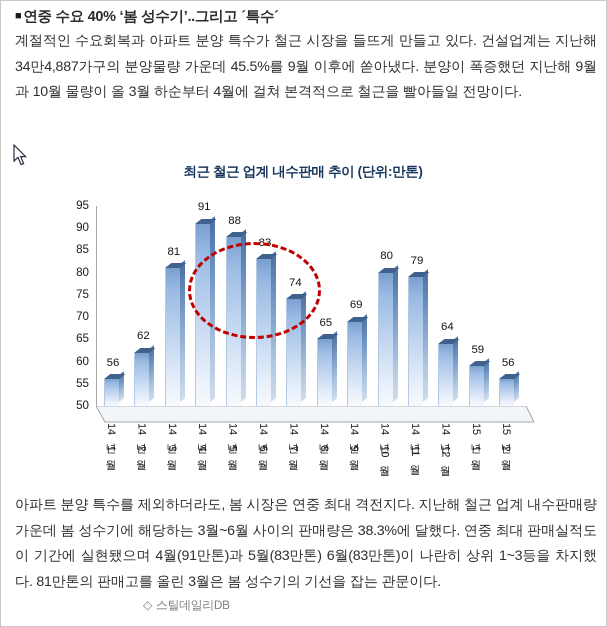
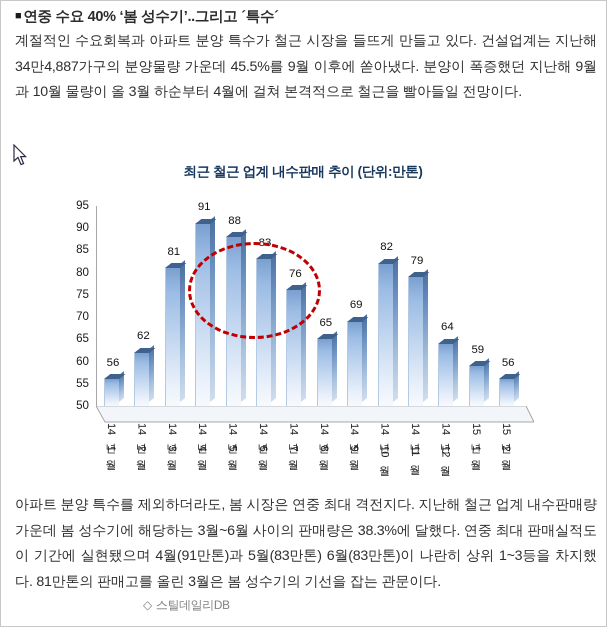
14년7월: 74 -> 76
14년10월: 80 -> 82
